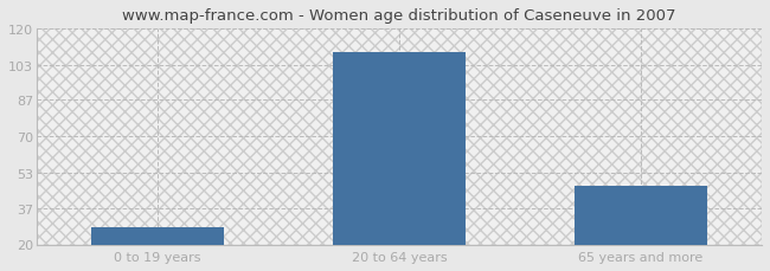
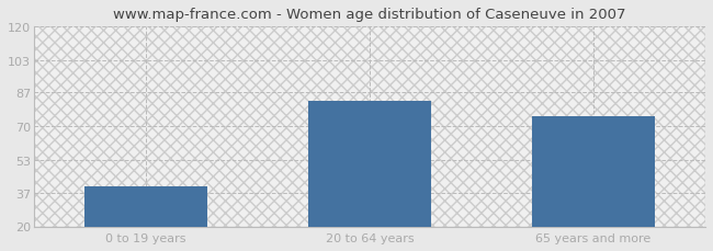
0 to 19 years: 28 -> 40
20 to 64 years: 109 -> 83
65 years and more: 47 -> 75
